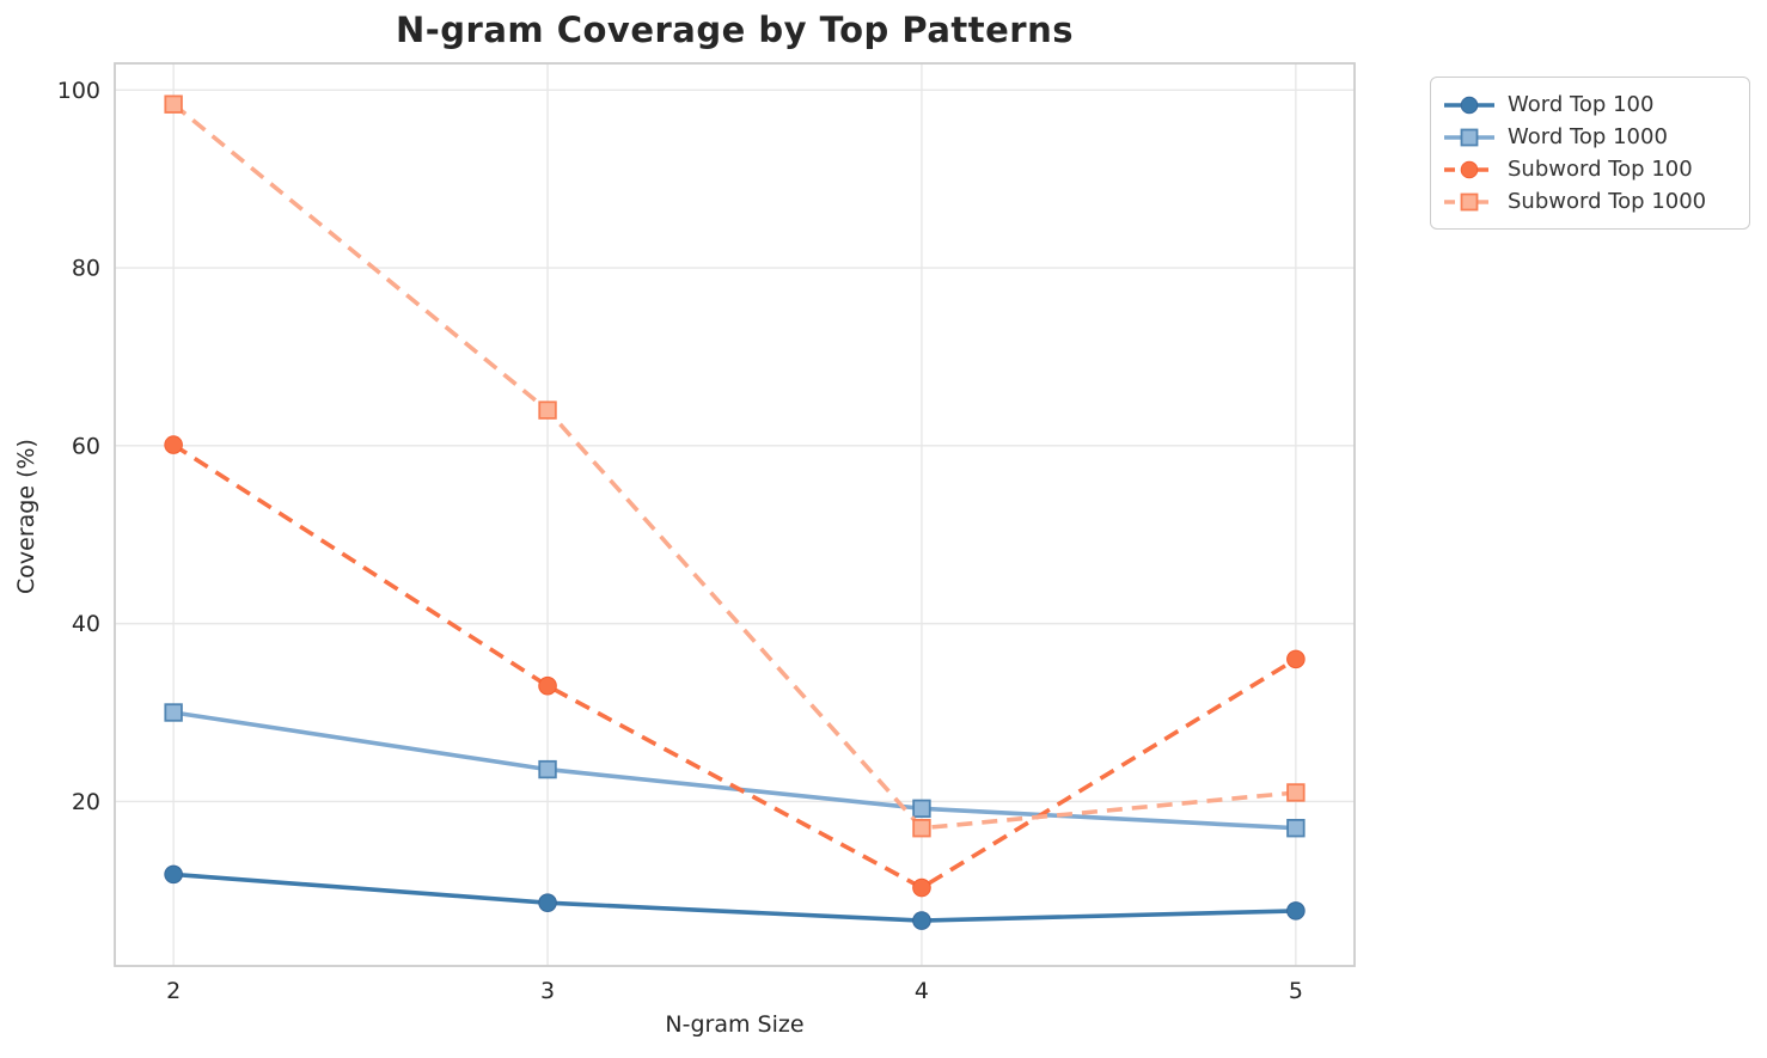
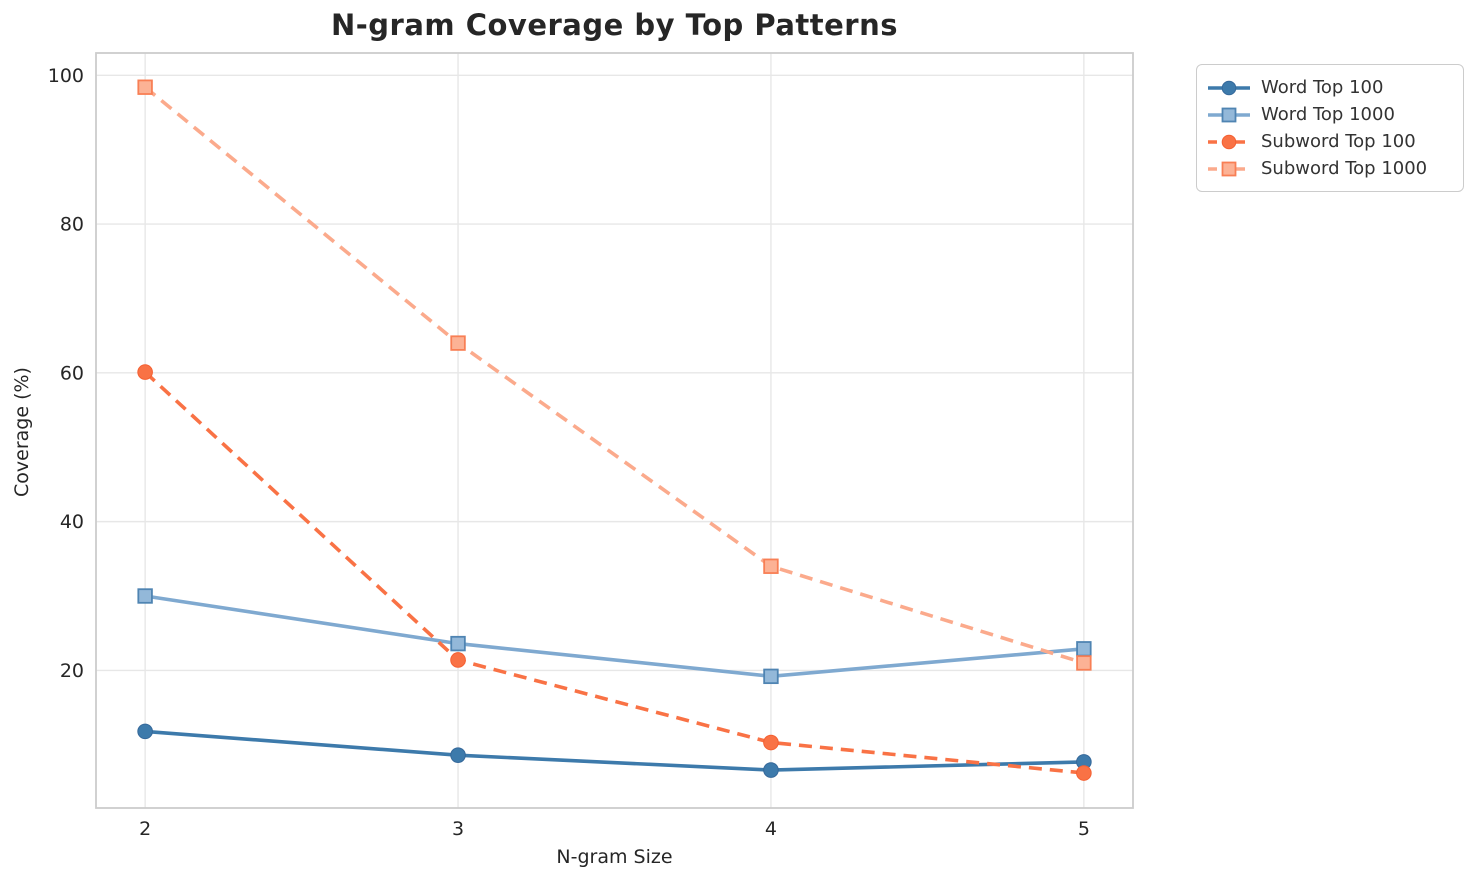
Subword Top 100/3: 33 -> 21
Subword Top 1000/4: 17 -> 34
Word Top 1000/5: 17 -> 23
Subword Top 100/5: 36 -> 6
